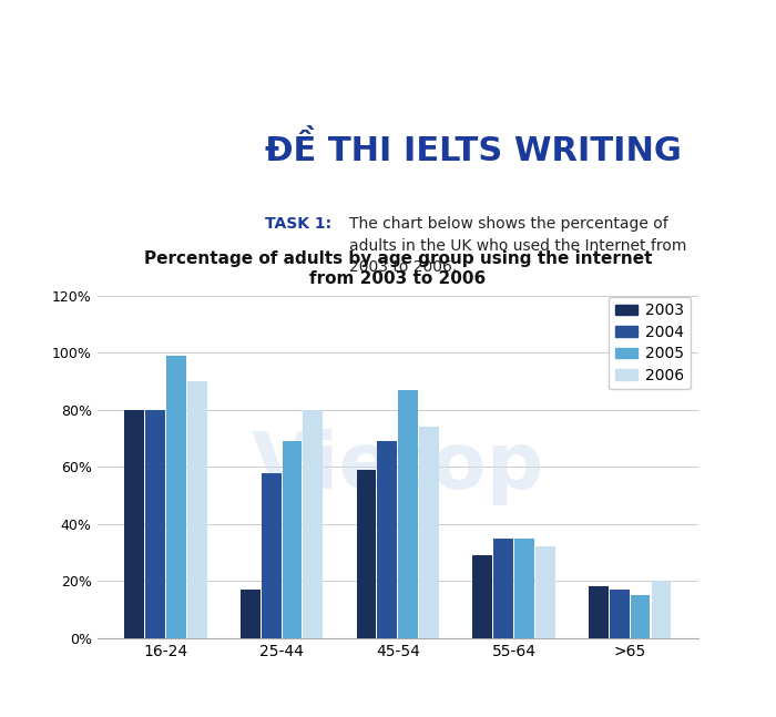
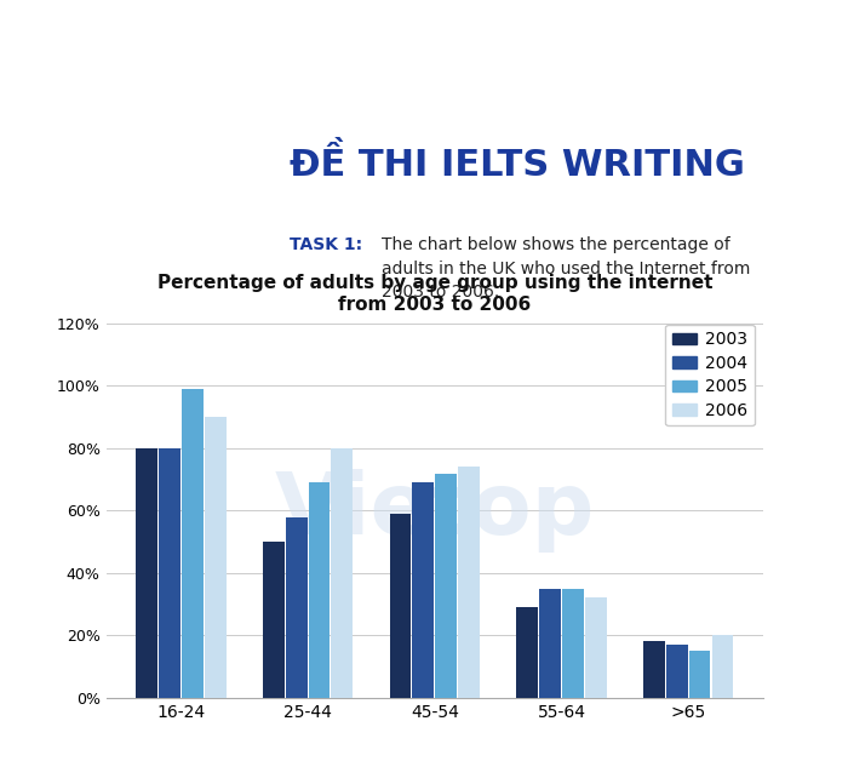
2003/25-44: 17% -> 50%
2005/45-54: 87% -> 72%
